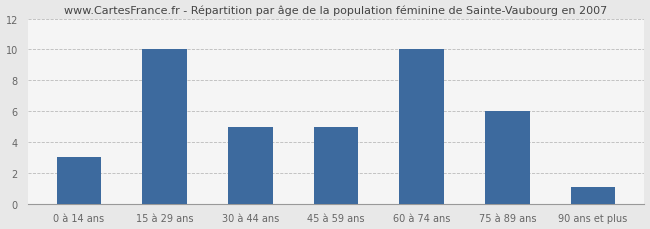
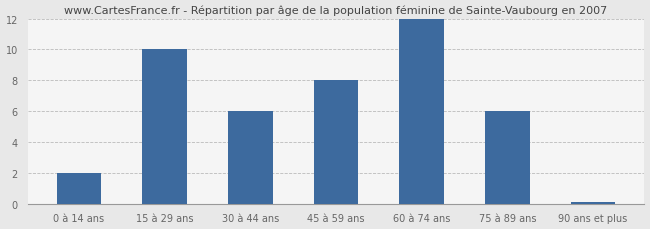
0 à 14 ans: 3.0 -> 2.0
30 à 44 ans: 5.0 -> 6.0
45 à 59 ans: 5.0 -> 8.0
60 à 74 ans: 10.0 -> 12.0
90 ans et plus: 1.1 -> 0.1
